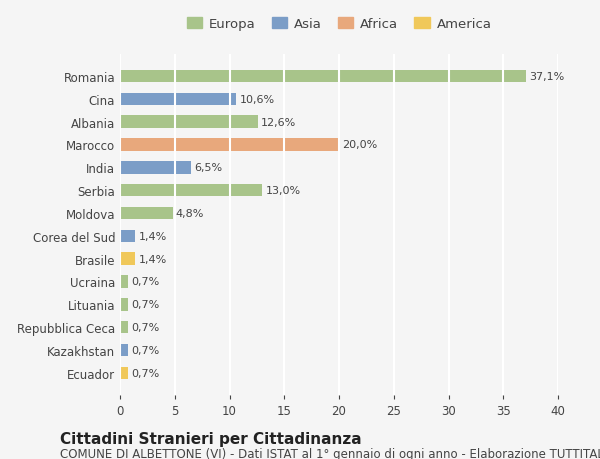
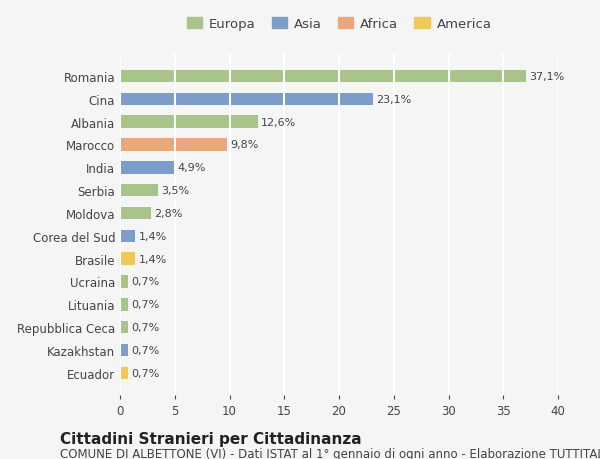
Cina: 10,6% -> 23,1%
Marocco: 20,0% -> 9,8%
India: 6,5% -> 4,9%
Serbia: 13,0% -> 3,5%
Moldova: 4,8% -> 2,8%
